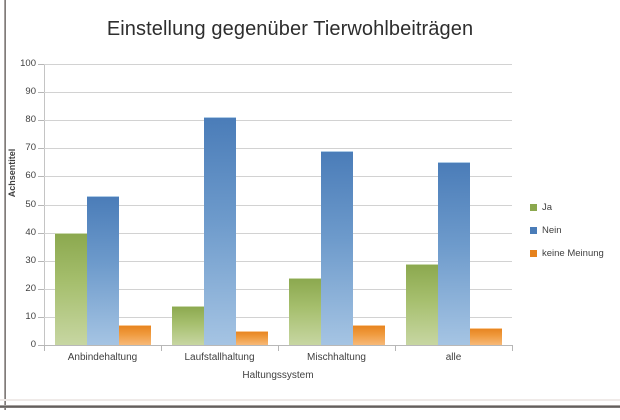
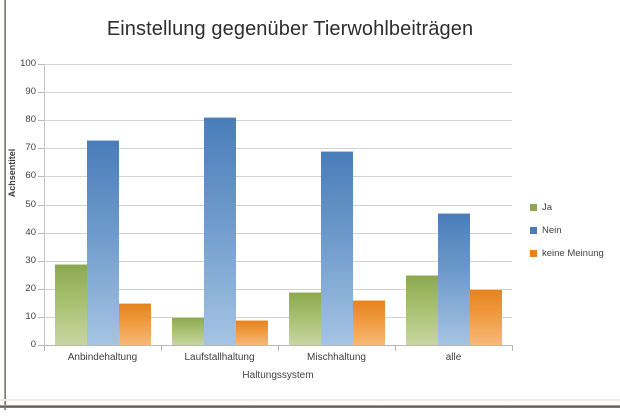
Ja/Anbindehaltung: 40 -> 29
Nein/Anbindehaltung: 53 -> 73
keine Meinung/Anbindehaltung: 7 -> 15
Ja/Laufstallhaltung: 14 -> 10
keine Meinung/Laufstallhaltung: 5 -> 9
Ja/Mischhaltung: 24 -> 19
keine Meinung/Mischhaltung: 7 -> 16
Ja/alle: 29 -> 25
Nein/alle: 65 -> 47
keine Meinung/alle: 6 -> 20
